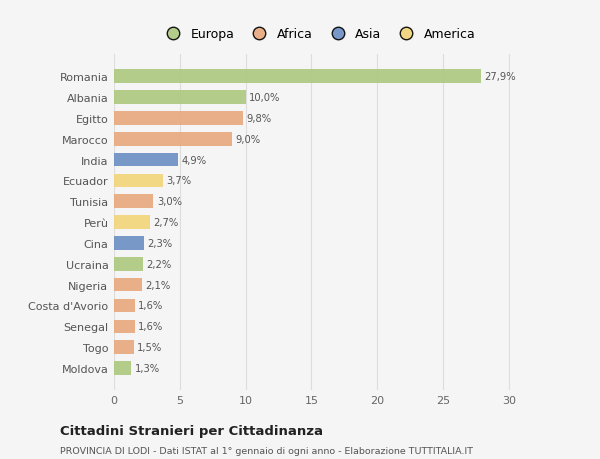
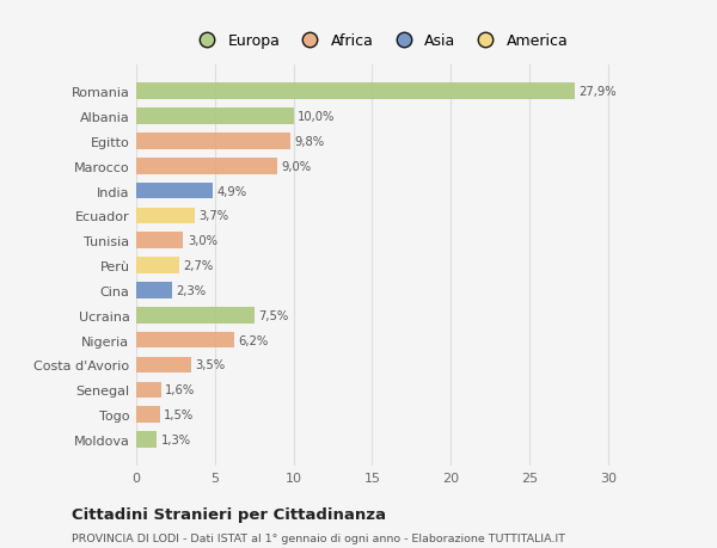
Ucraina: 2,2% -> 7,5%
Nigeria: 2,1% -> 6,2%
Costa d'Avorio: 1,6% -> 3,5%
